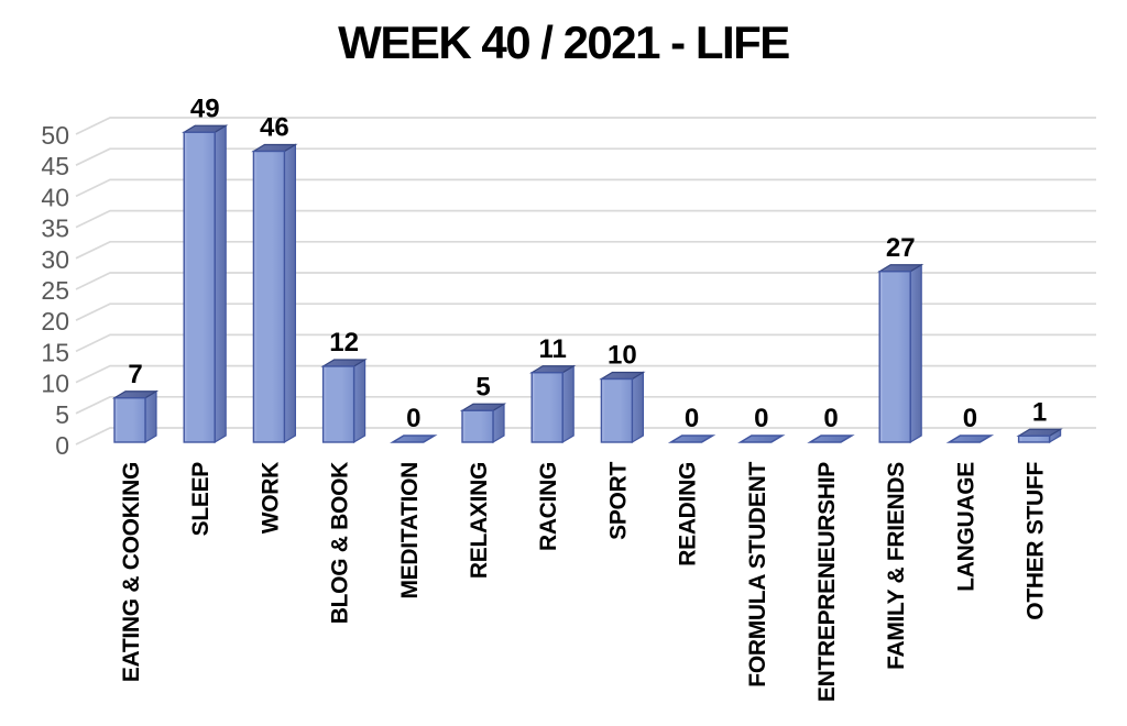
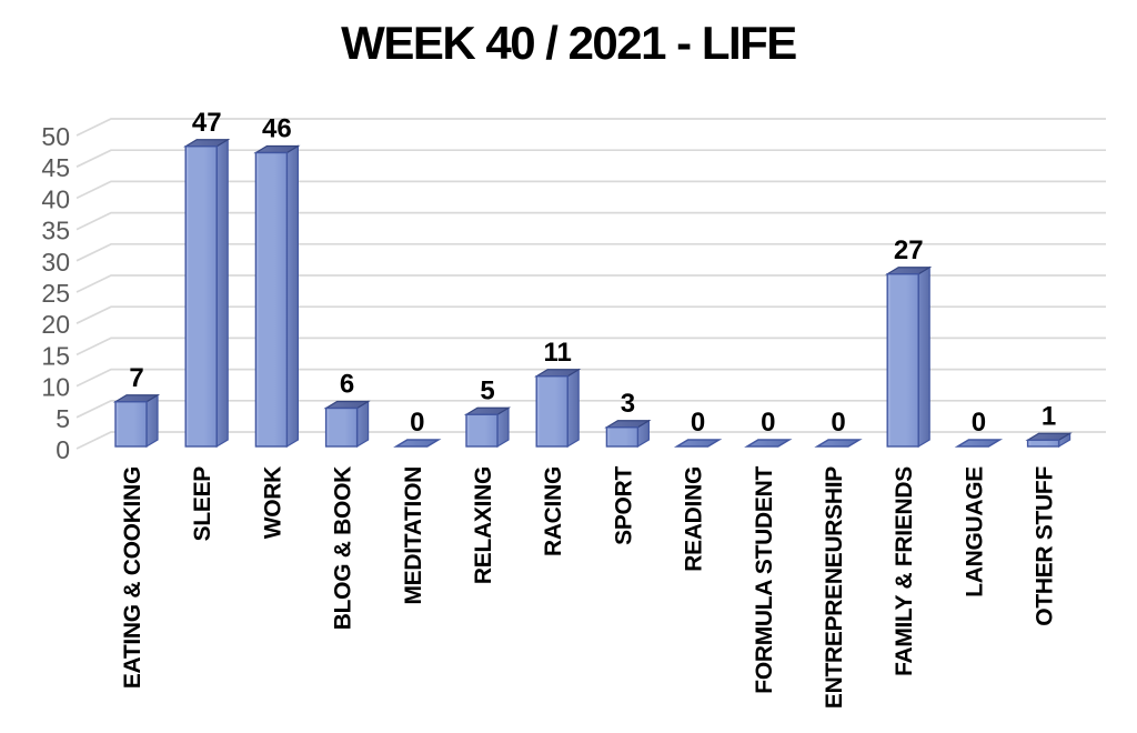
SLEEP: 49 -> 47
BLOG & BOOK: 12 -> 6
SPORT: 10 -> 3
